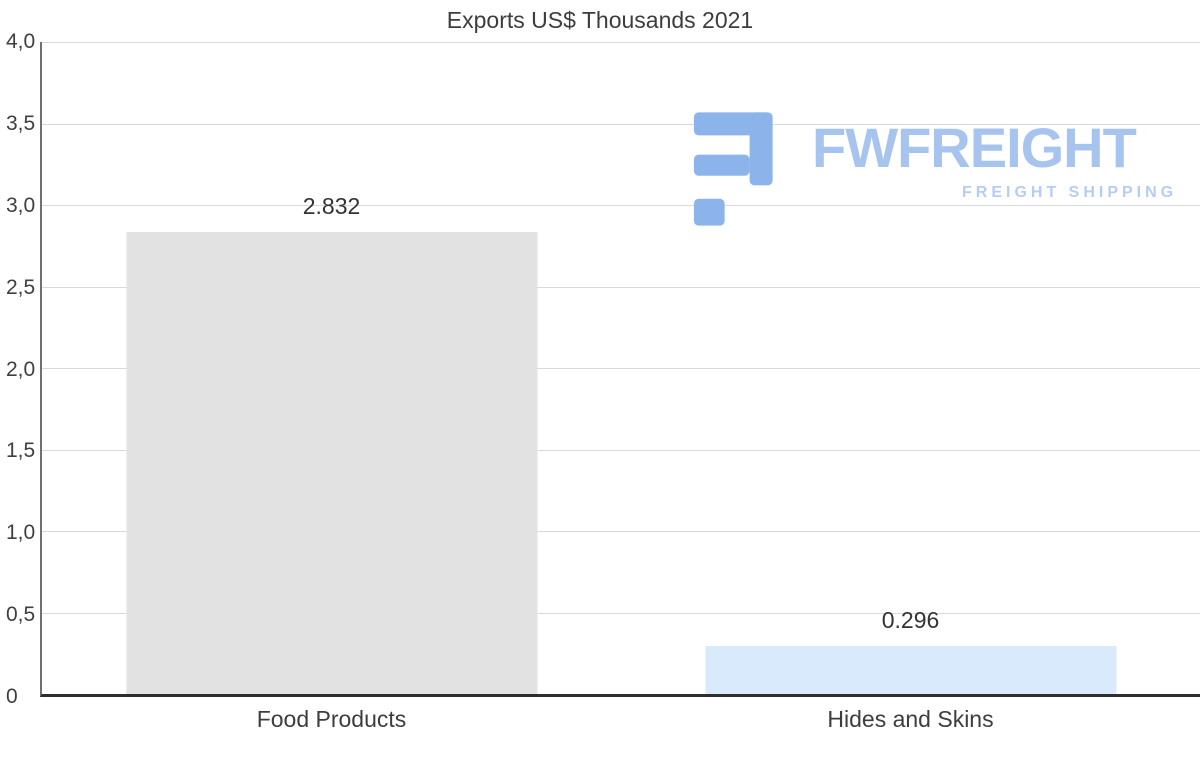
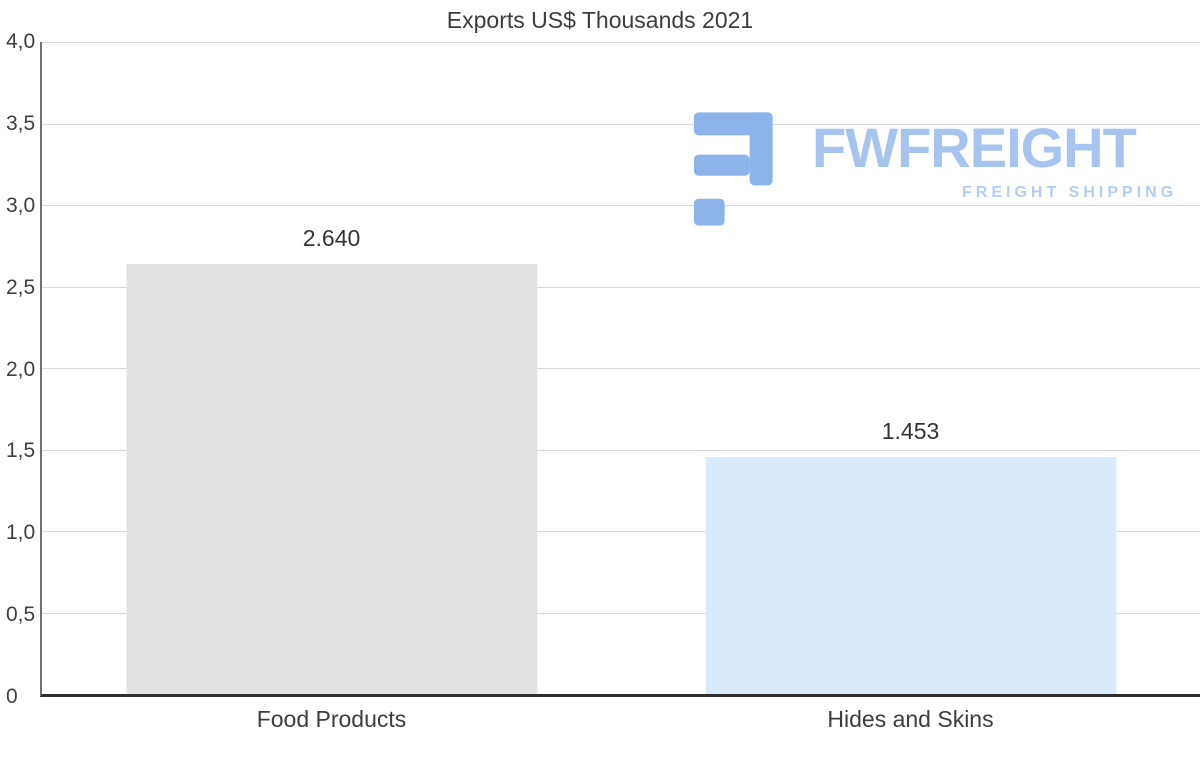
Food Products: 2.832 -> 2.640
Hides and Skins: 0.296 -> 1.453
